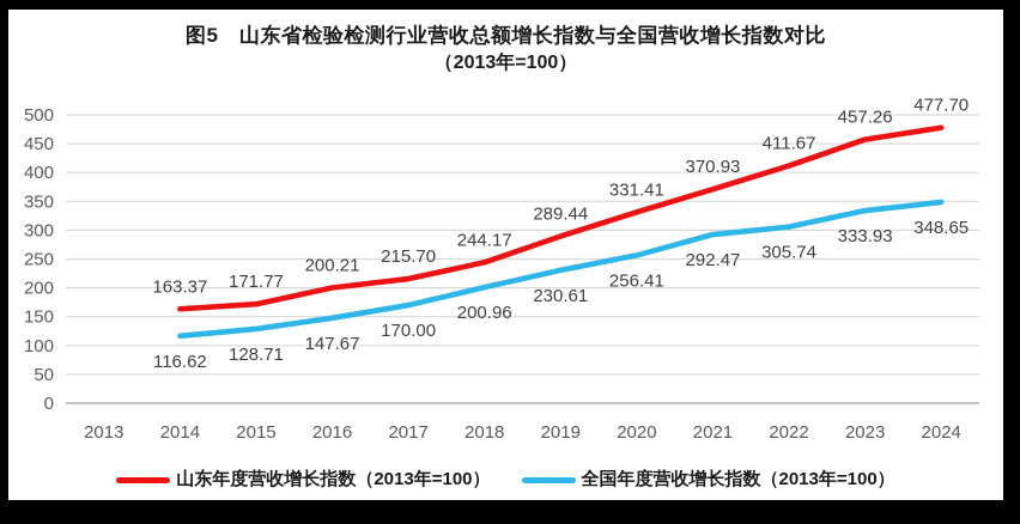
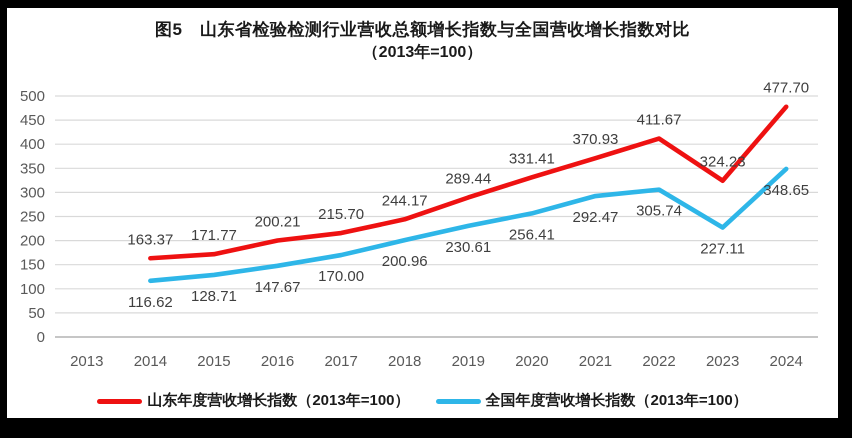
山东年度营收增长指数（2013年=100）/2023: 457.26 -> 324.23
全国年度营收增长指数（2013年=100）/2023: 333.93 -> 227.11
